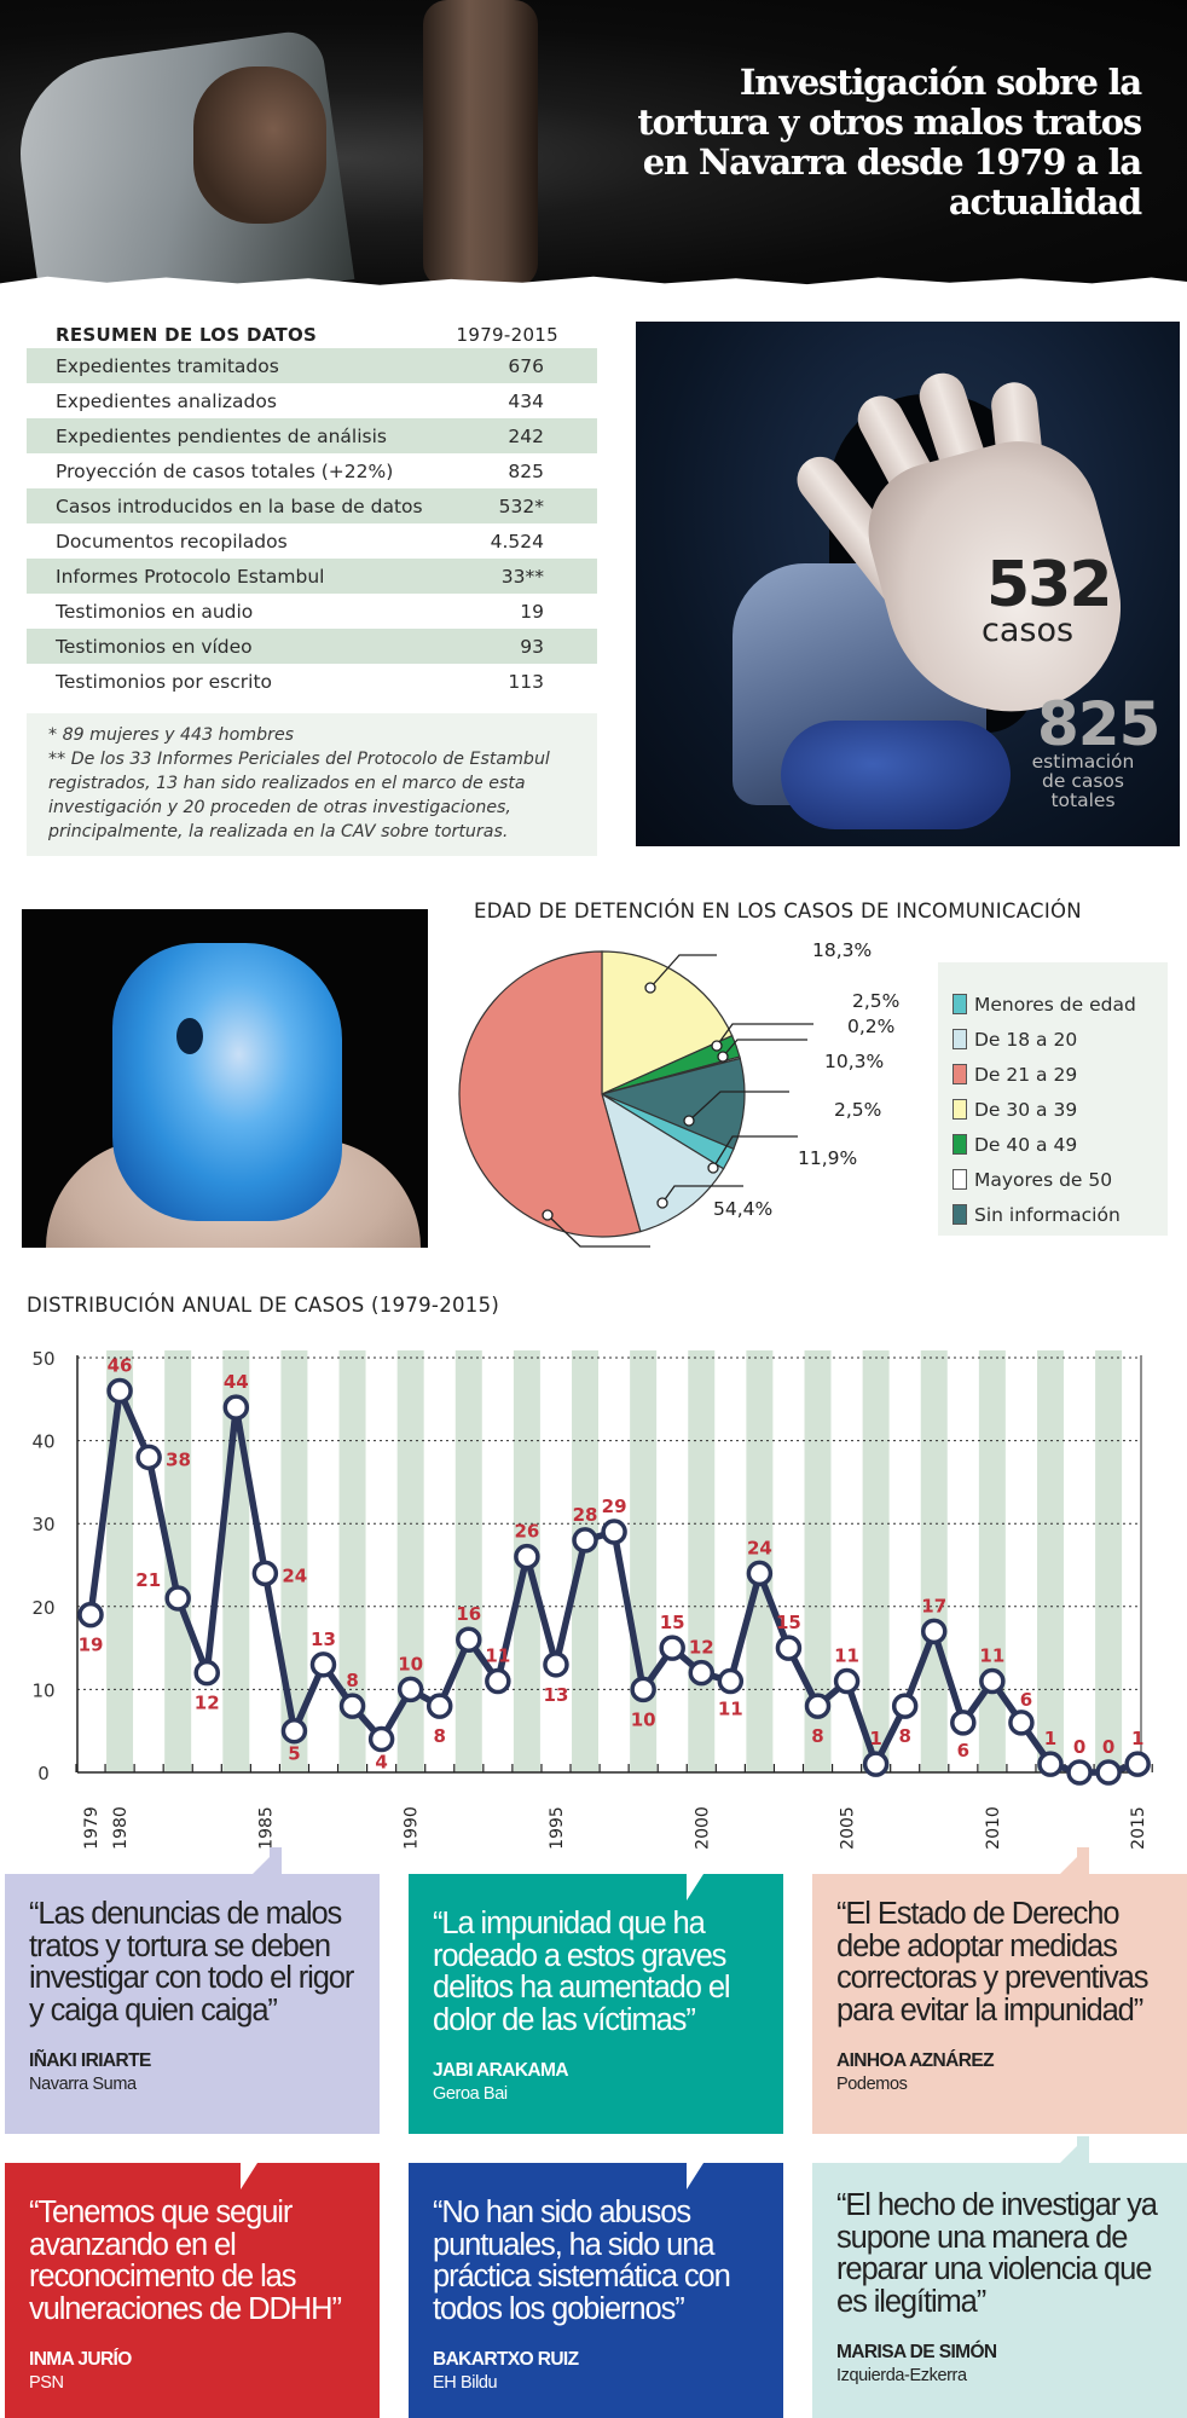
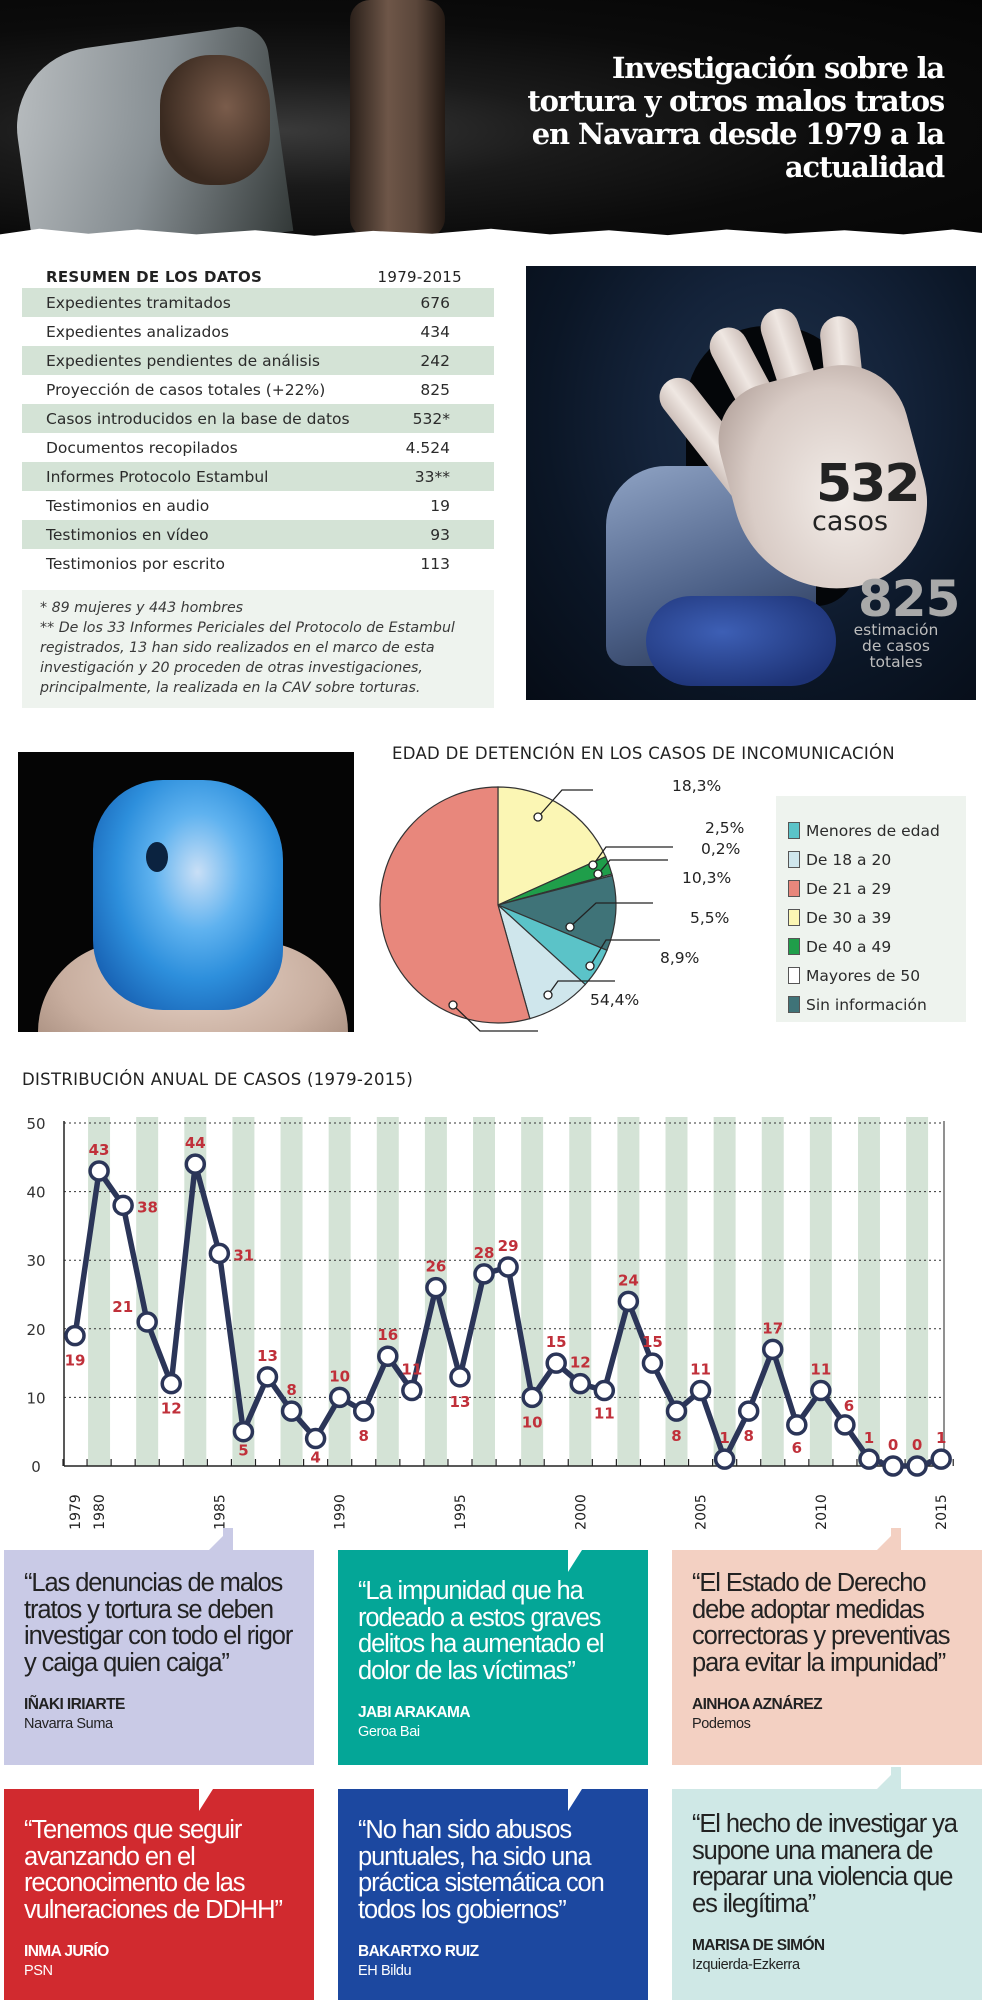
EDAD DE DETENCIÓN EN LOS CASOS DE INCOMUNICACIÓN/Menores de edad: 2,5% -> 5,5%
EDAD DE DETENCIÓN EN LOS CASOS DE INCOMUNICACIÓN/De 18 a 20: 11,9% -> 8,9%
DISTRIBUCIÓN ANUAL DE CASOS (1979-2015)/1980: 46 -> 43
DISTRIBUCIÓN ANUAL DE CASOS (1979-2015)/1985: 24 -> 31
